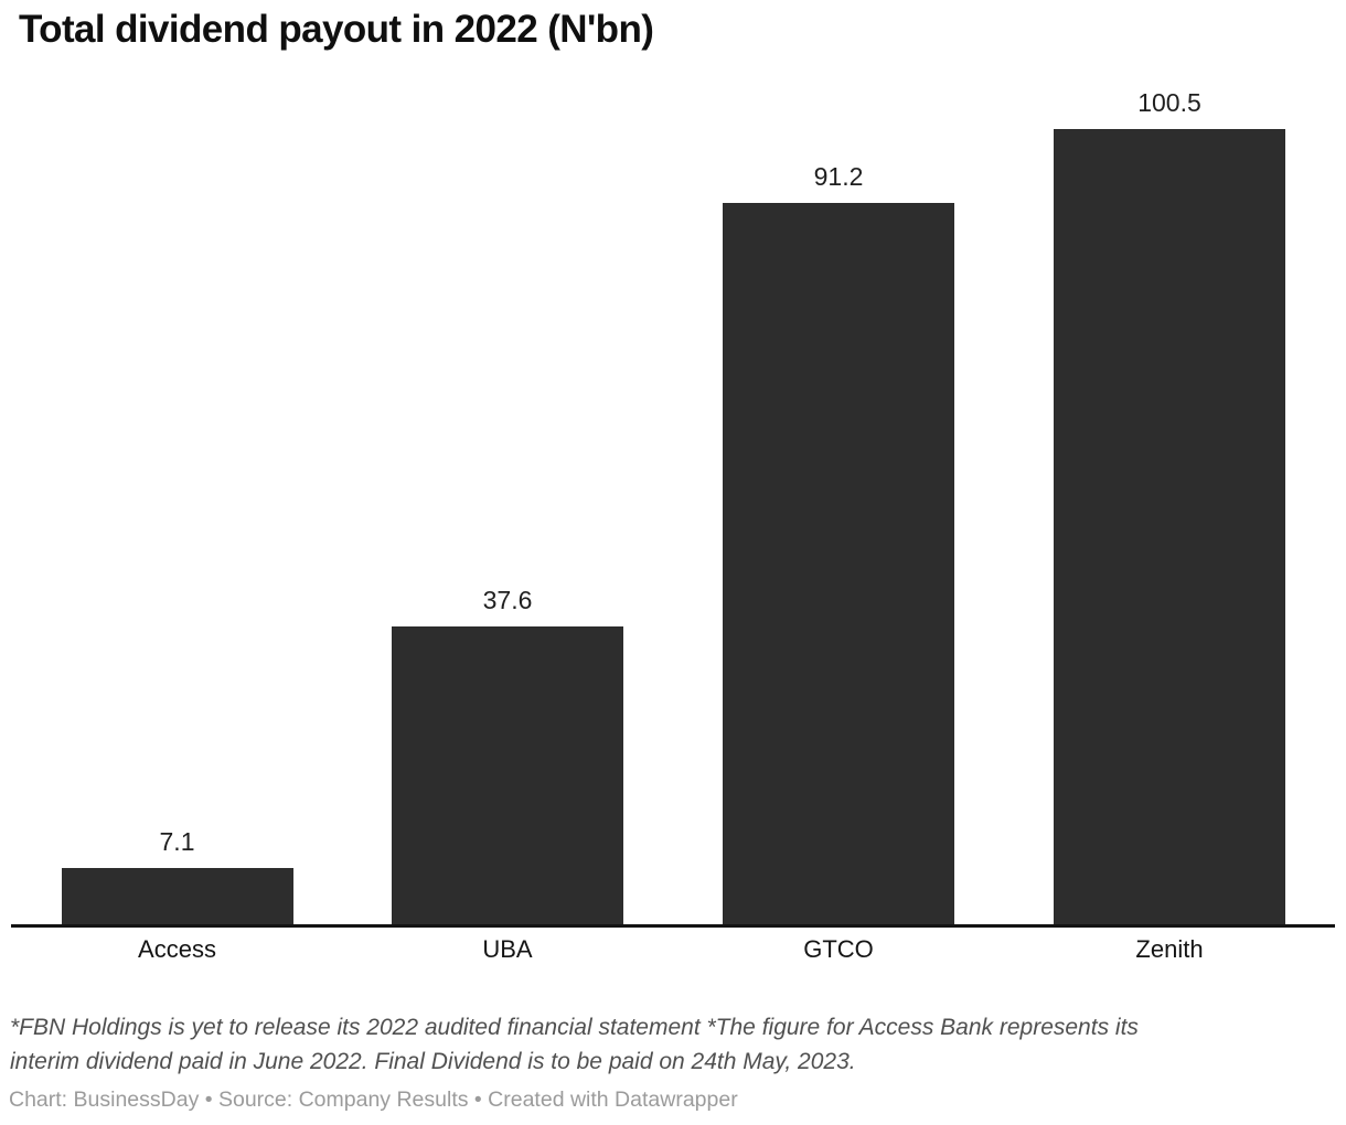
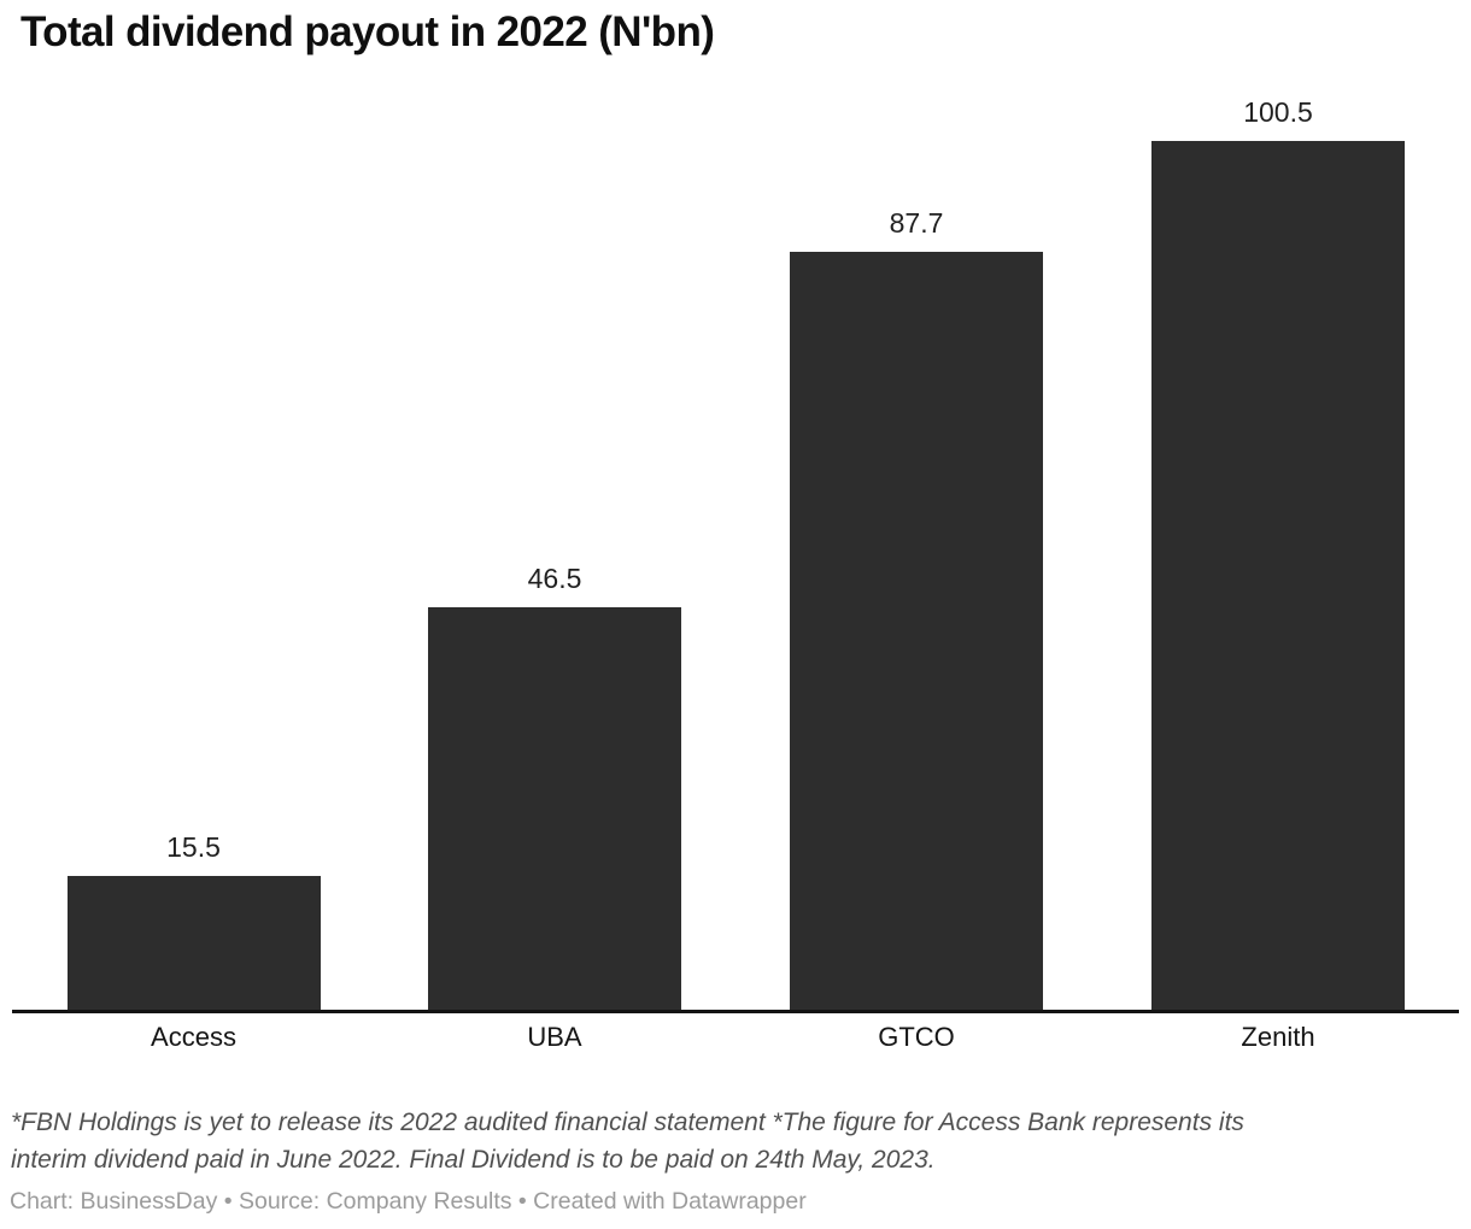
Access: 7.1 -> 15.5
UBA: 37.6 -> 46.5
GTCO: 91.2 -> 87.7
